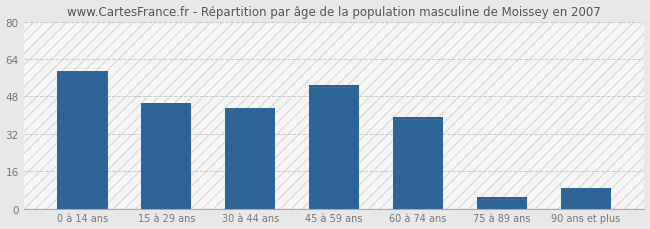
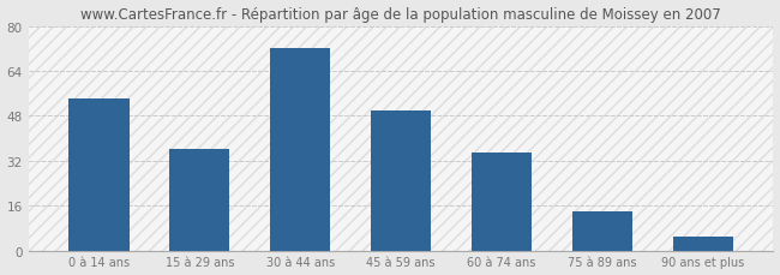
0 à 14 ans: 59 -> 54
15 à 29 ans: 45 -> 36
30 à 44 ans: 43 -> 72
45 à 59 ans: 53 -> 50
60 à 74 ans: 39 -> 35
75 à 89 ans: 5 -> 14
90 ans et plus: 9 -> 5
